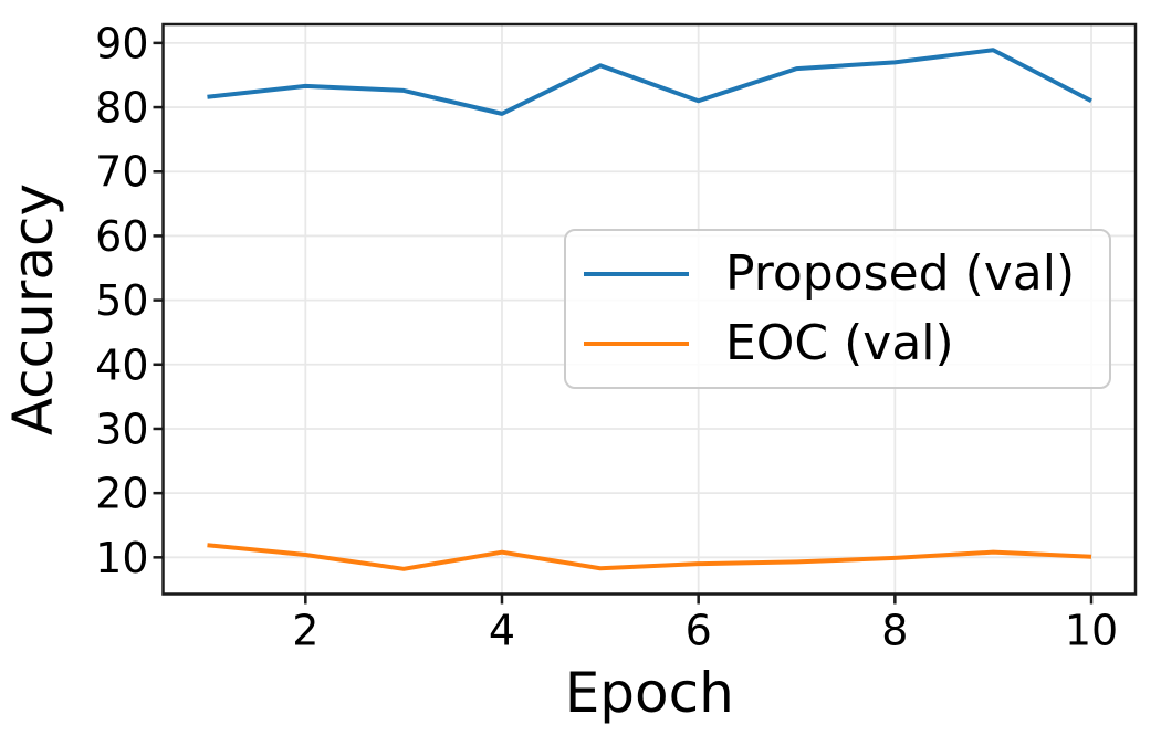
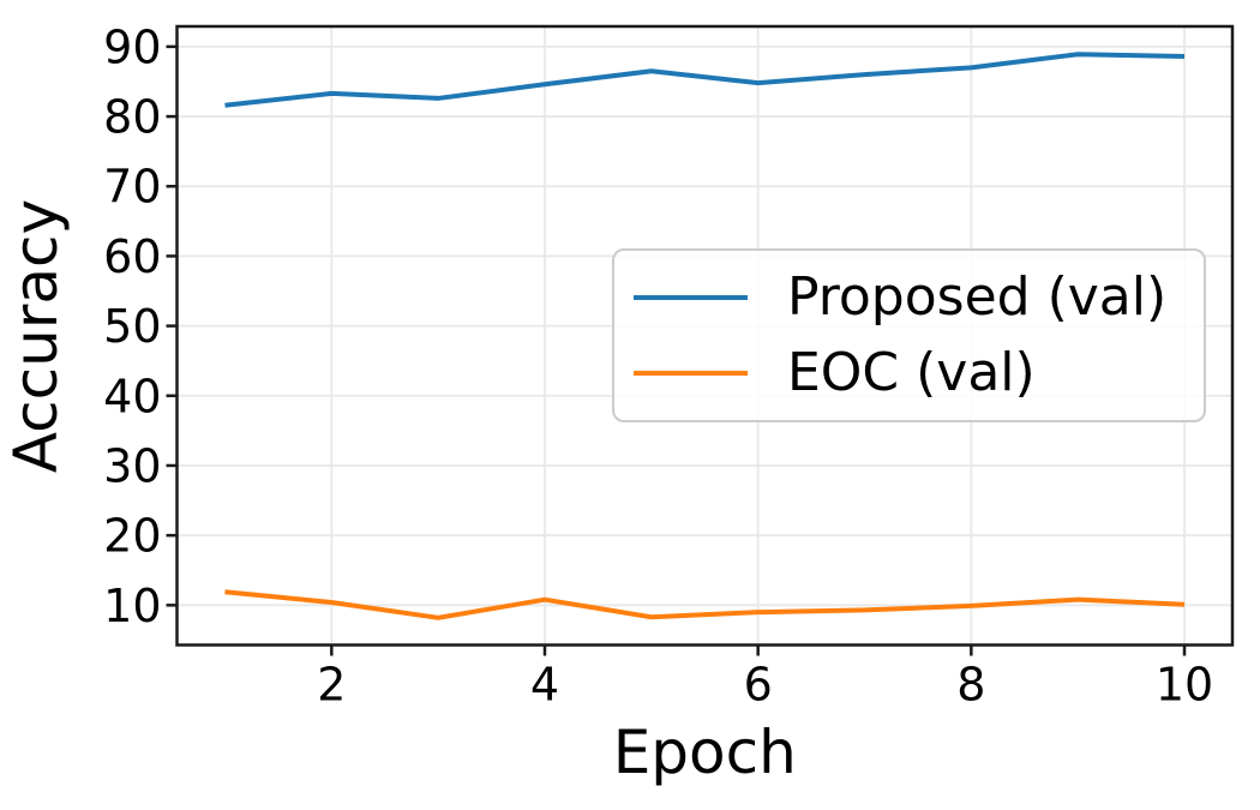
Proposed (val)/4: 79 -> 85
Proposed (val)/6: 81 -> 85
Proposed (val)/10: 81 -> 89
